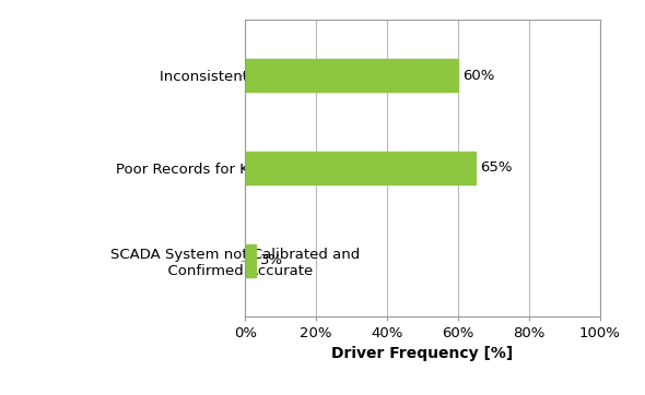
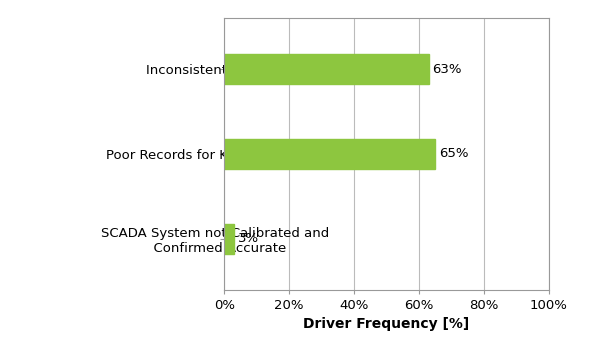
Inconsistent Records: 60% -> 63%
